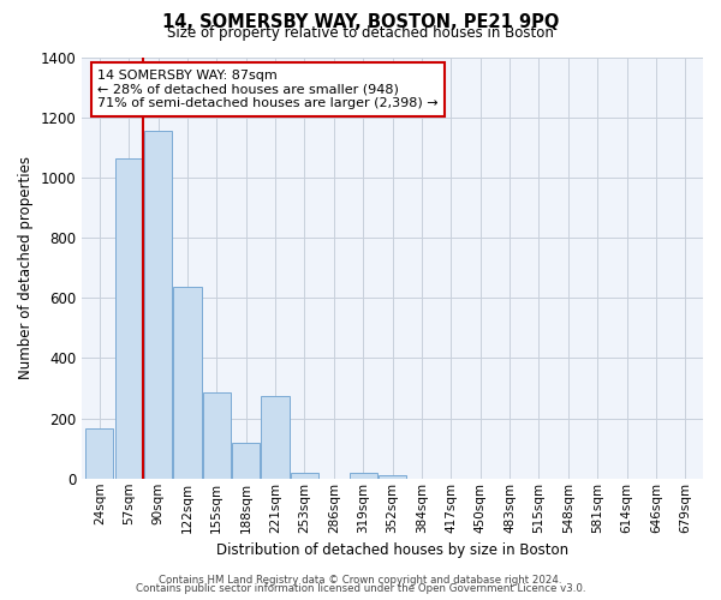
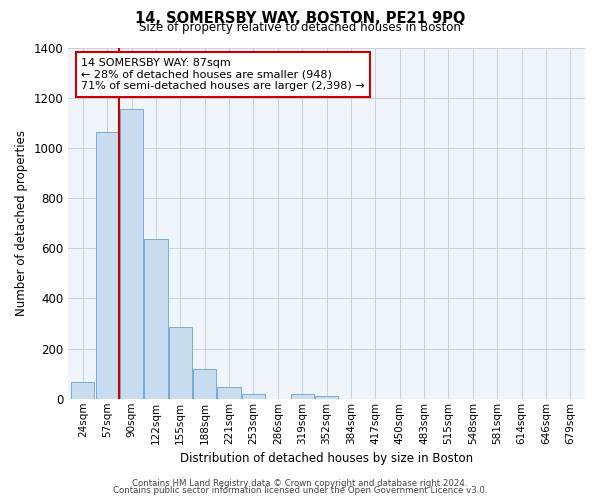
24sqm: 165 -> 65
221sqm: 275 -> 47
